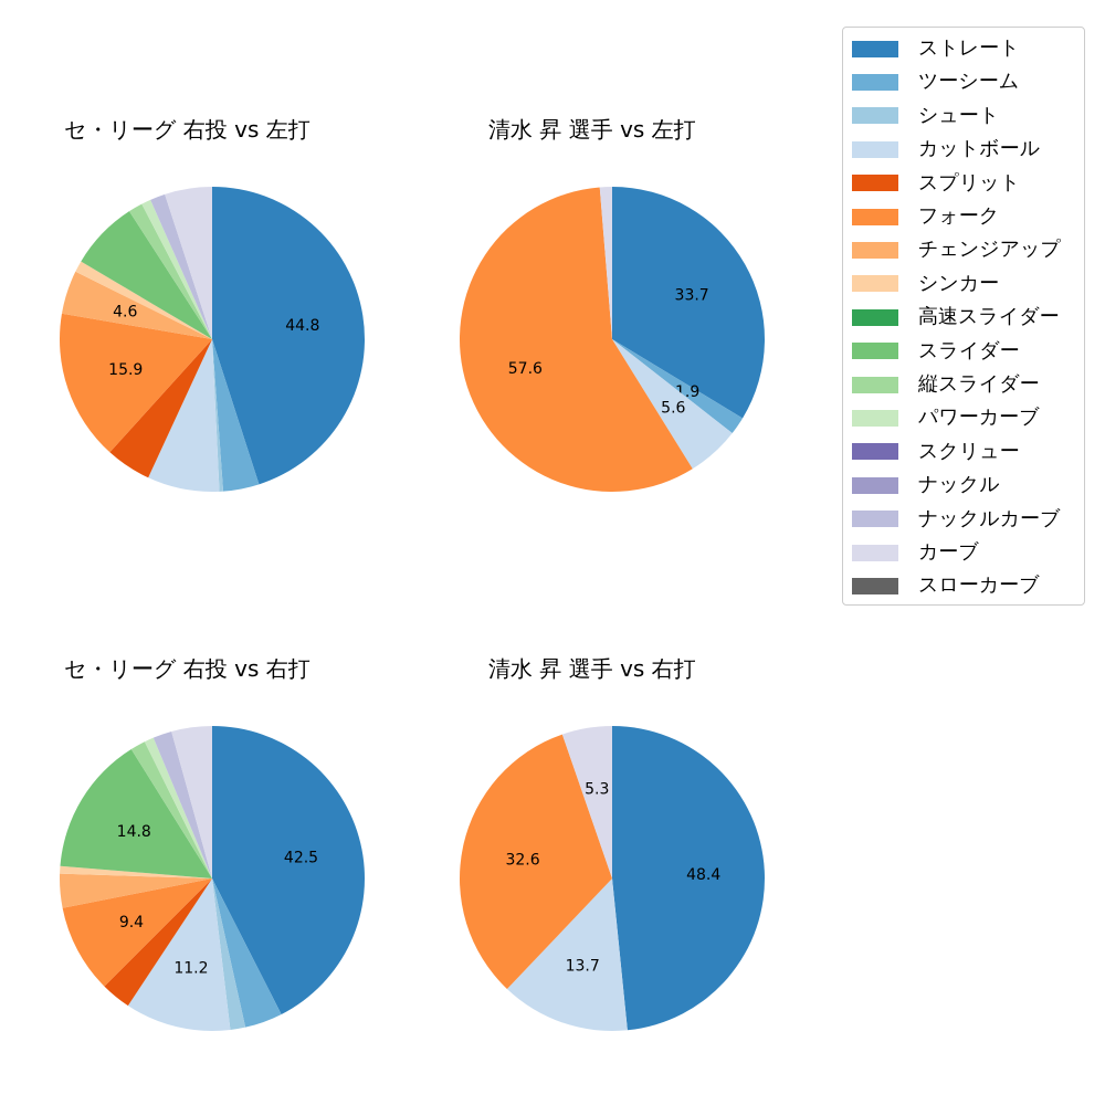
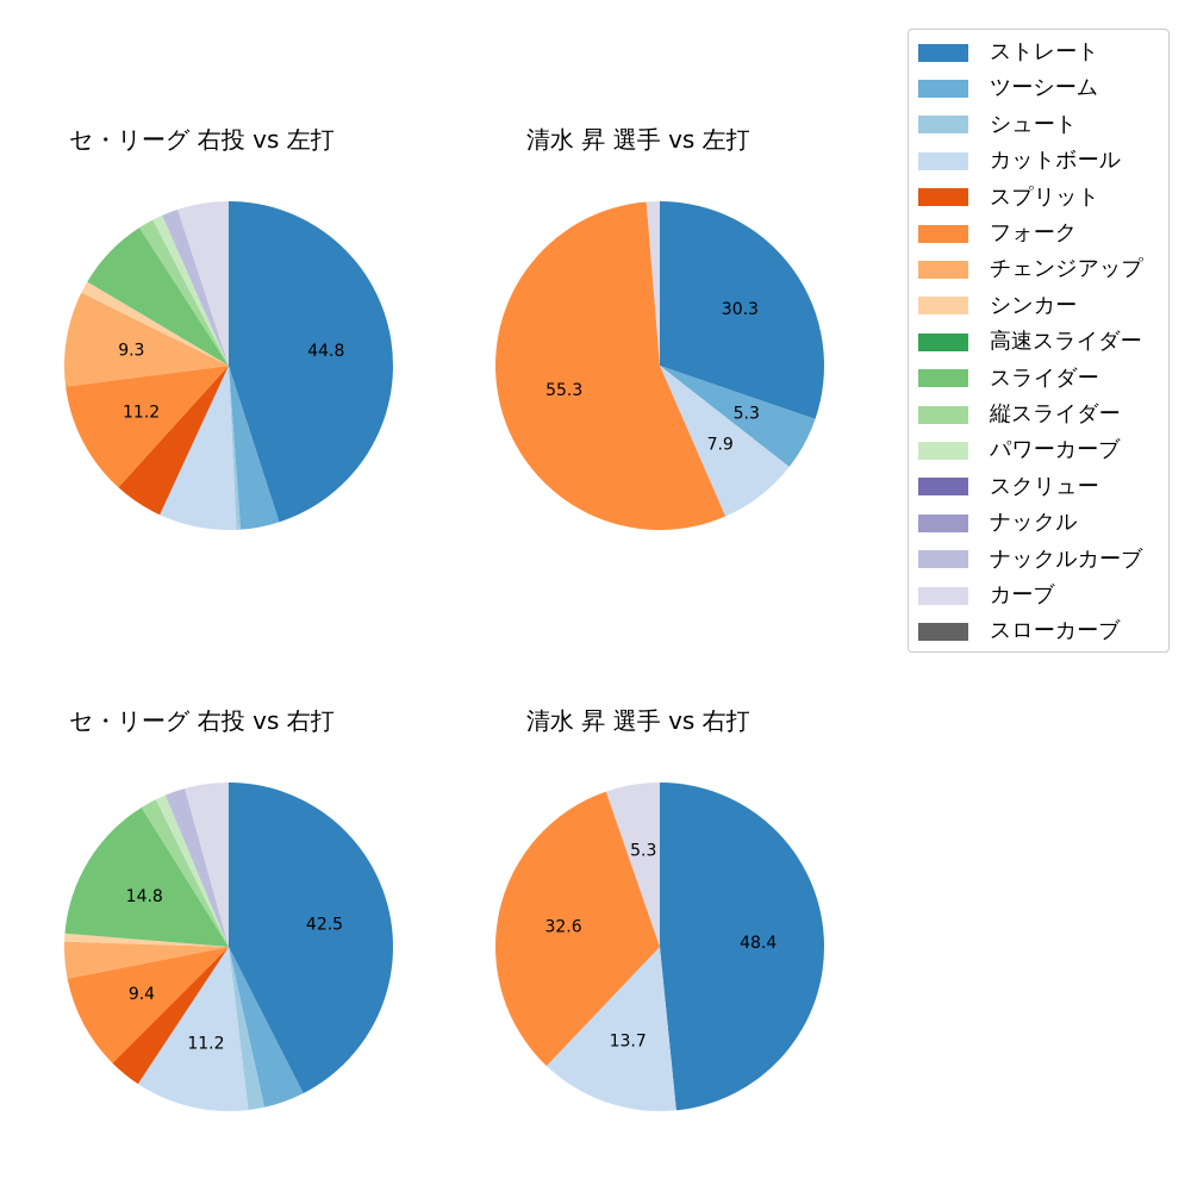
セ・リーグ 右投 vs 左打/フォーク: 15.9 -> 11.2
セ・リーグ 右投 vs 左打/チェンジアップ: 4.6 -> 9.3
清水 昇 選手 vs 左打/ストレート: 33.7 -> 30.3
清水 昇 選手 vs 左打/ツーシーム: 1.9 -> 5.3
清水 昇 選手 vs 左打/カットボール: 5.6 -> 7.9
清水 昇 選手 vs 左打/フォーク: 57.6 -> 55.3
